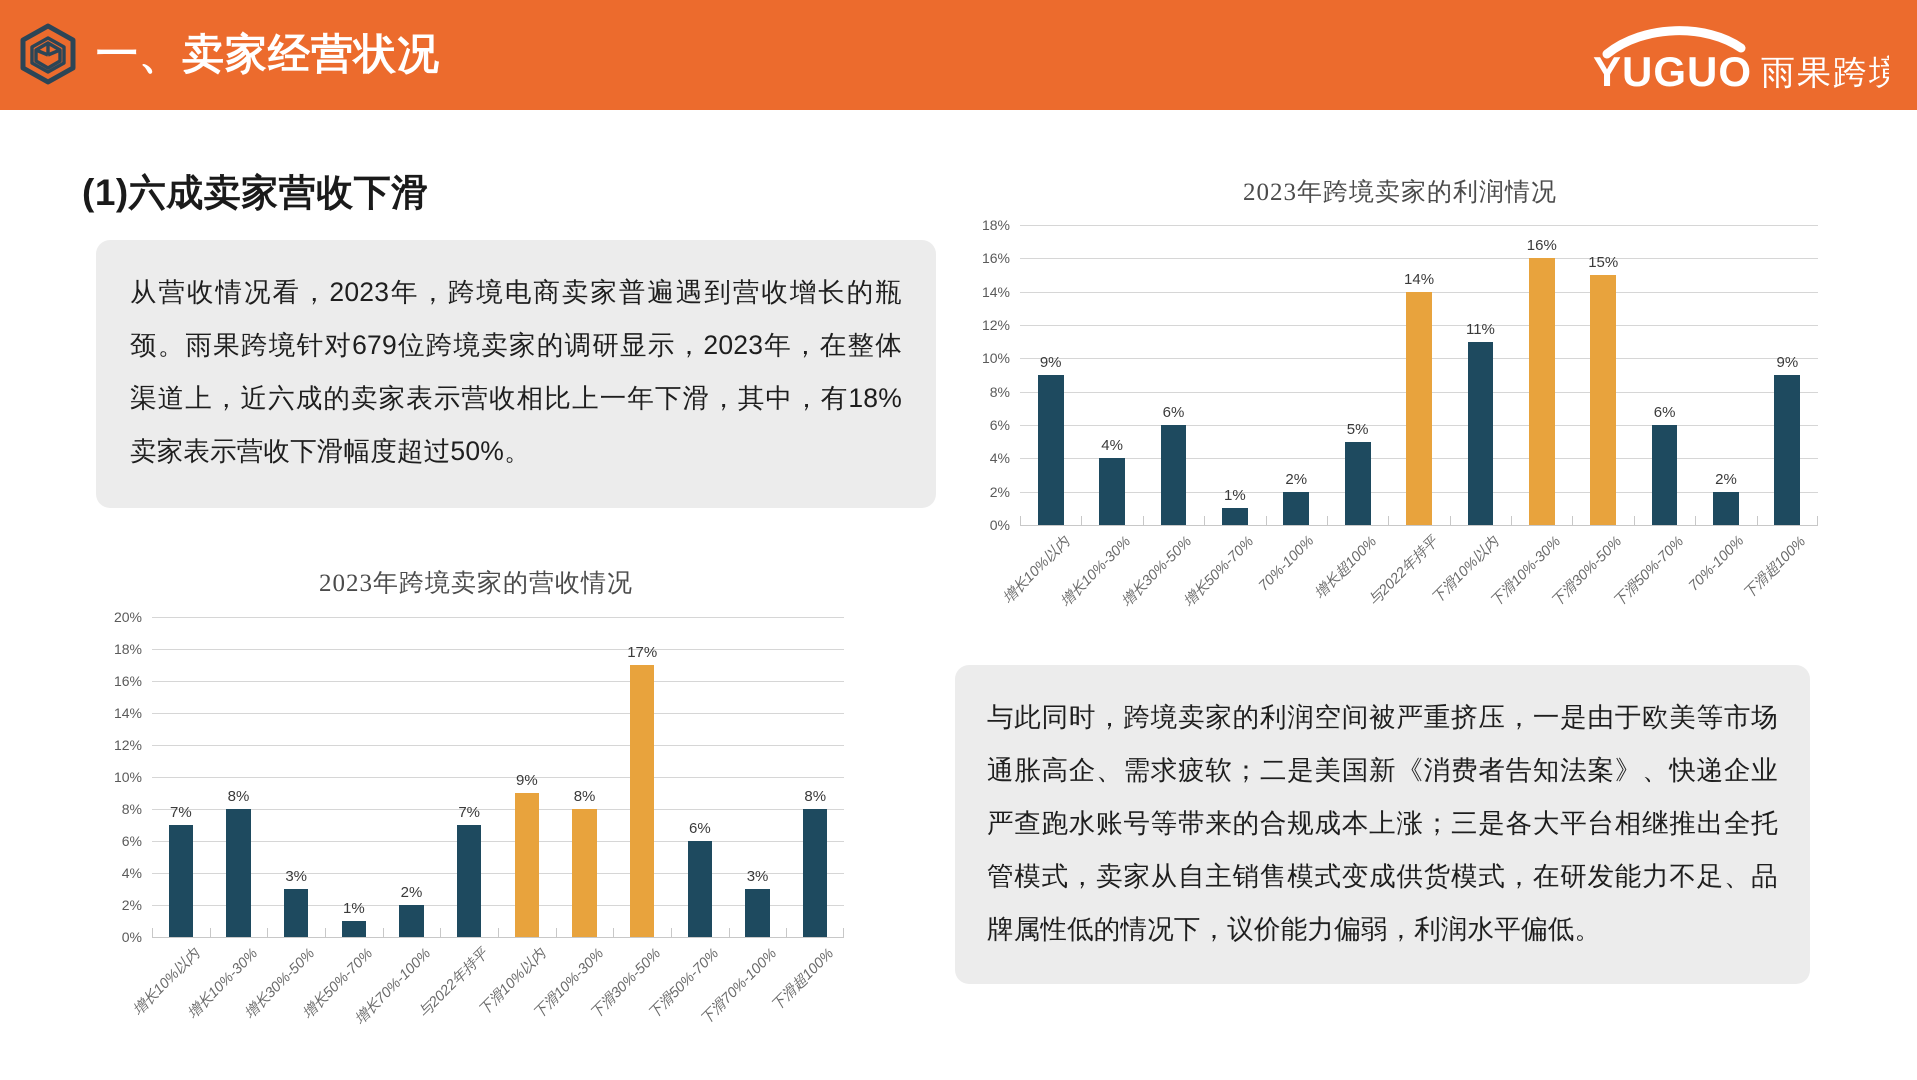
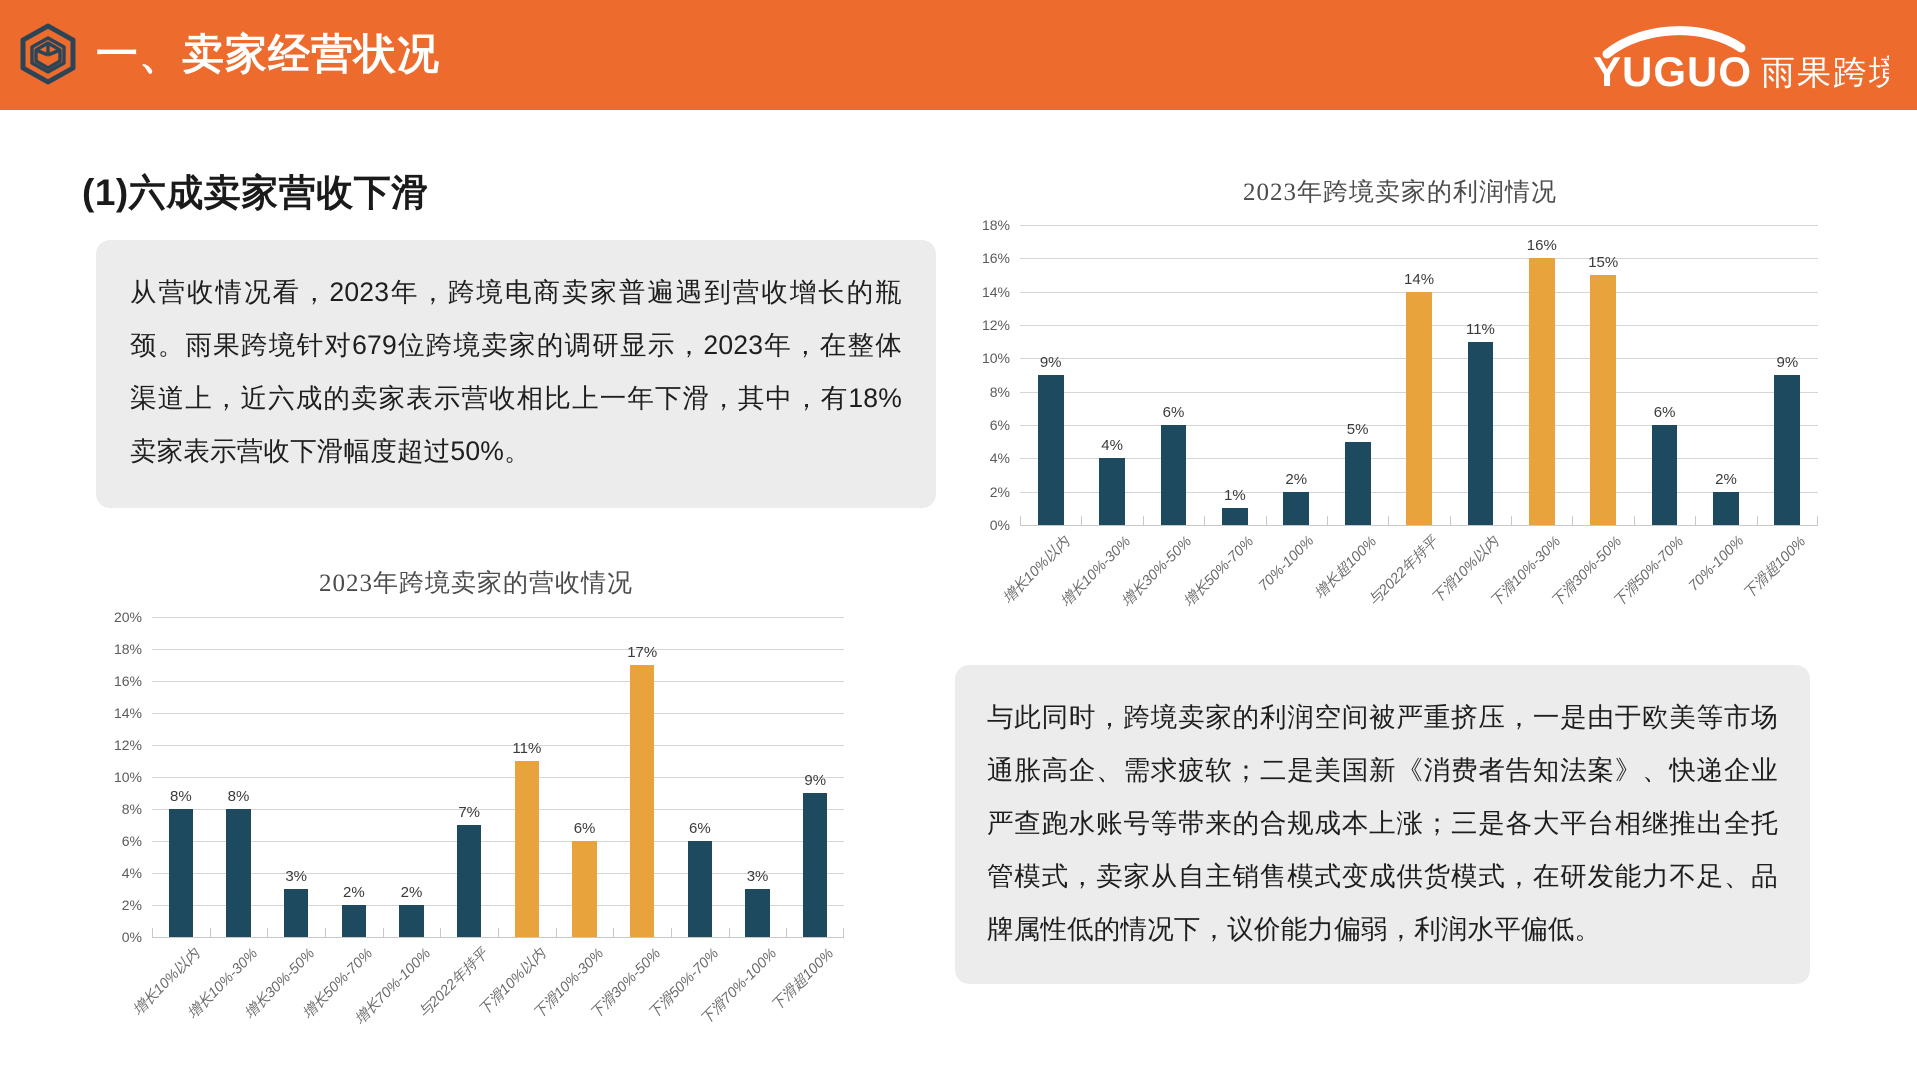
2023年跨境卖家的营收情况/增长10%以内: 7% -> 8%
2023年跨境卖家的营收情况/增长50%-70%: 1% -> 2%
2023年跨境卖家的营收情况/下滑10%以内: 9% -> 11%
2023年跨境卖家的营收情况/下滑10%-30%: 8% -> 6%
2023年跨境卖家的营收情况/下滑超100%: 8% -> 9%
